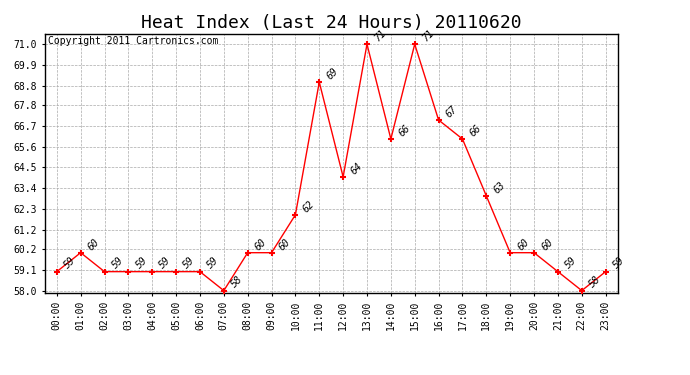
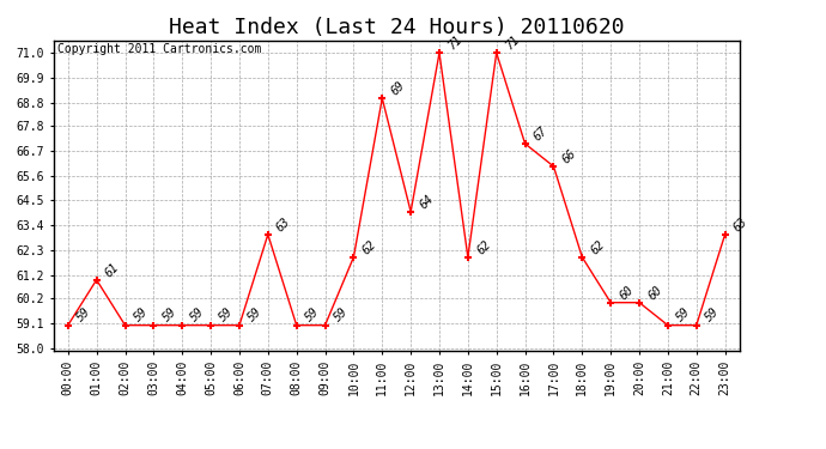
01:00: 60 -> 61
07:00: 58 -> 63
08:00: 60 -> 59
09:00: 60 -> 59
14:00: 66 -> 62
18:00: 63 -> 62
22:00: 58 -> 59
23:00: 59 -> 63
